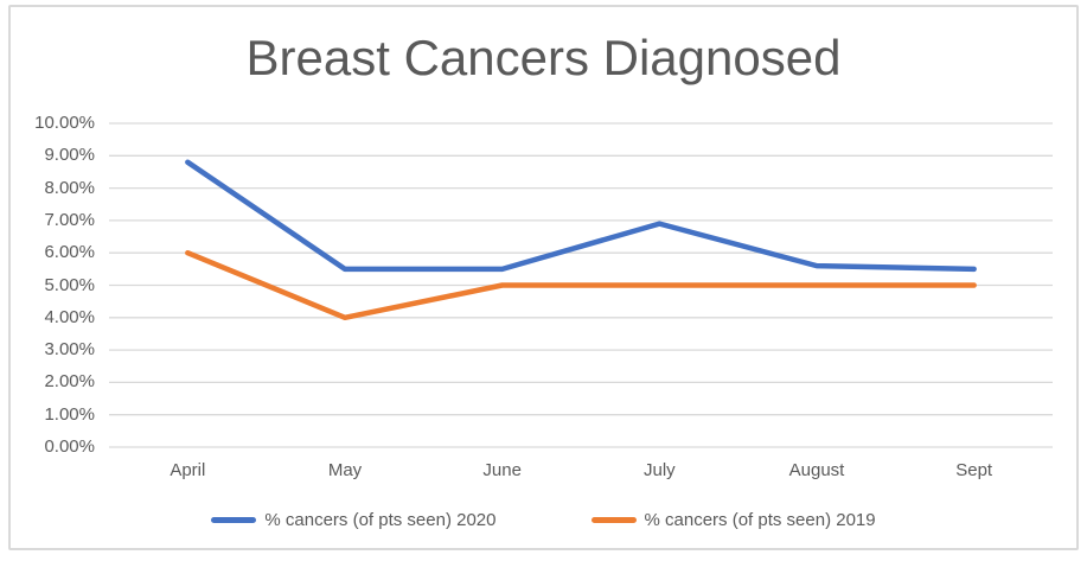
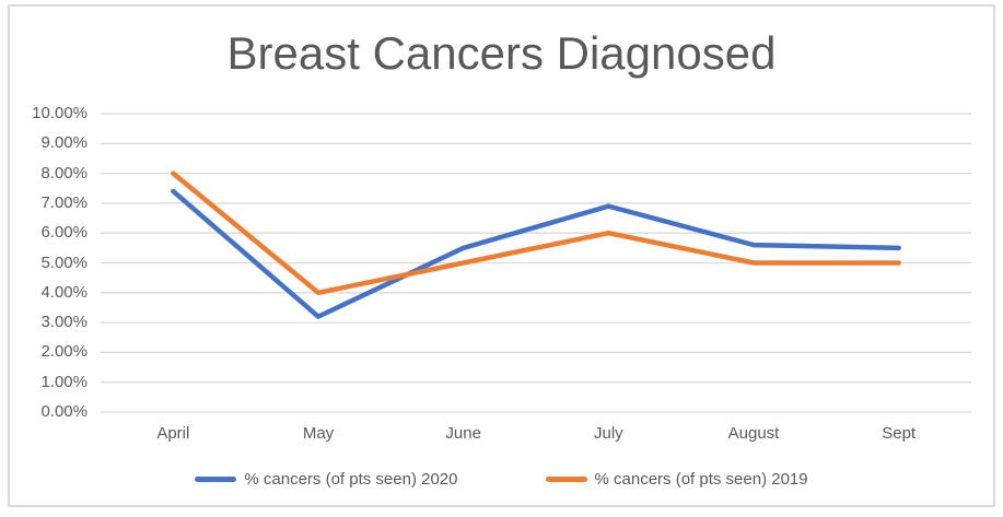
% cancers (of pts seen) 2020/April: 8.8% -> 7.4%
% cancers (of pts seen) 2019/April: 6% -> 8%
% cancers (of pts seen) 2020/May: 5.5% -> 3.2%
% cancers (of pts seen) 2019/July: 5% -> 6%
